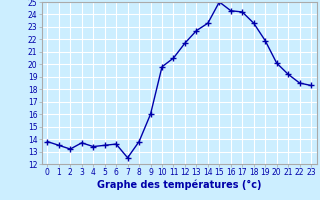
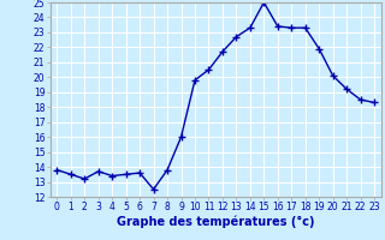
16: 24.3 -> 23.4
17: 24.2 -> 23.3
